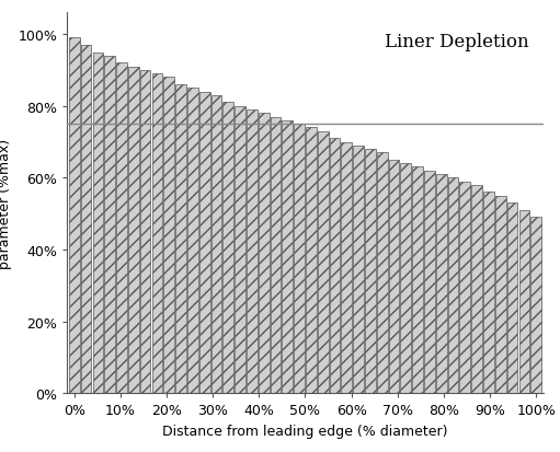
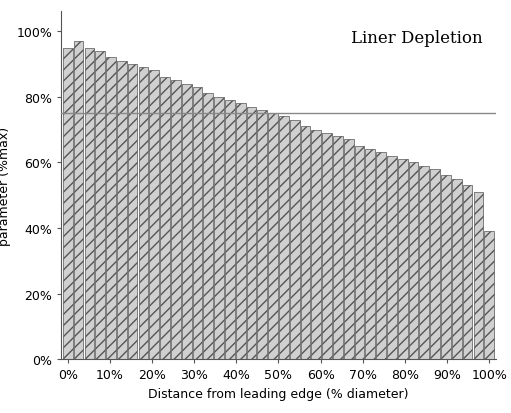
0%: 99% -> 95%
100%: 49% -> 39%
